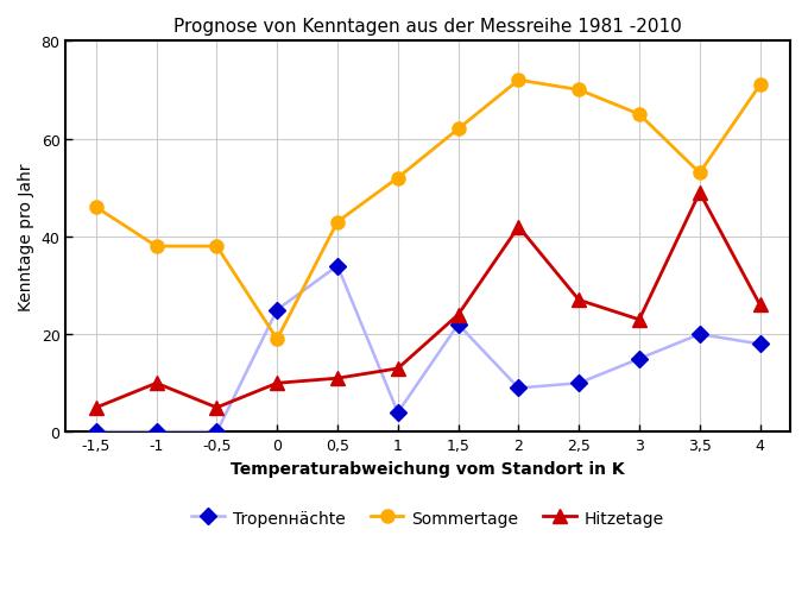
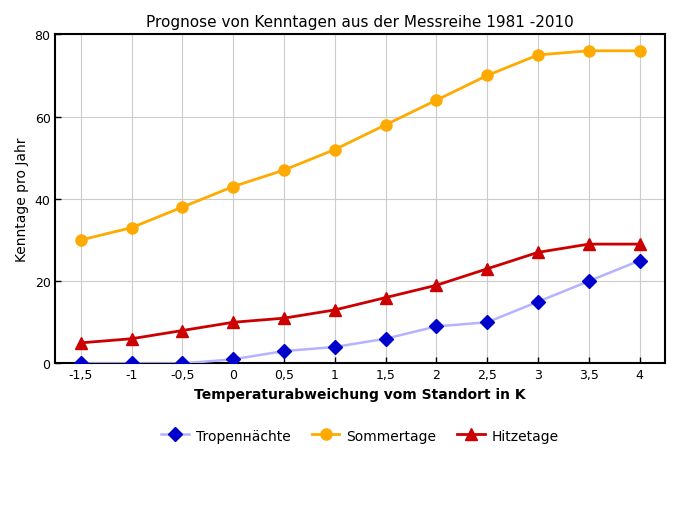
Sommertage/-1,5: 46 -> 30
Sommertage/-1: 38 -> 33
Hitzetage/-1: 10 -> 6
Hitzetage/-0,5: 5 -> 8
Tropenнächte/0: 25 -> 1
Sommertage/0: 19 -> 43
Tropenнächte/0,5: 34 -> 3
Sommertage/0,5: 43 -> 47
Tropenнächte/1,5: 22 -> 6
Sommertage/1,5: 62 -> 58
Hitzetage/1,5: 24 -> 16
Sommertage/2: 72 -> 64
Hitzetage/2: 42 -> 19
Hitzetage/2,5: 27 -> 23
Sommertage/3: 65 -> 75
Hitzetage/3: 23 -> 27
Sommertage/3,5: 53 -> 76
Hitzetage/3,5: 49 -> 29
Tropenнächte/4: 18 -> 25
Sommertage/4: 71 -> 76
Hitzetage/4: 26 -> 29
